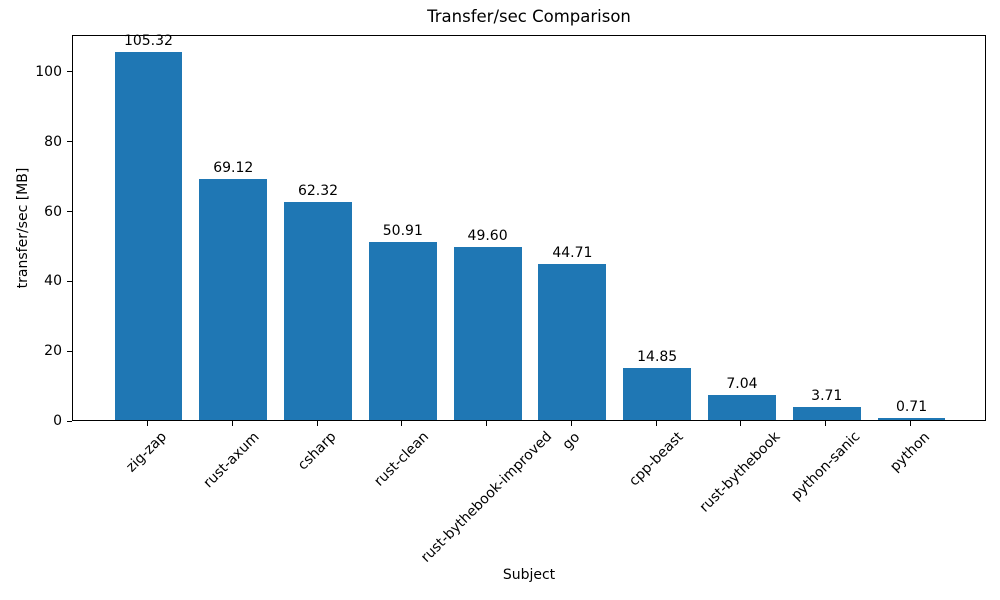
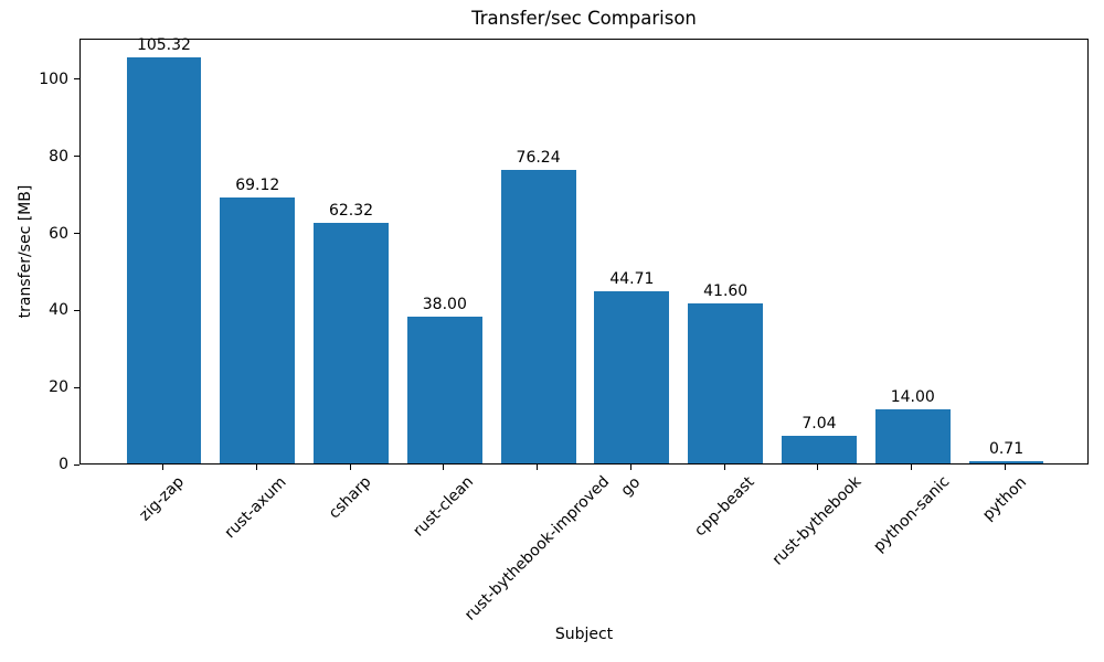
rust-clean: 50.91 -> 38.00
rust-bythebook-improved: 49.60 -> 76.24
cpp-beast: 14.85 -> 41.60
python-sanic: 3.71 -> 14.00
